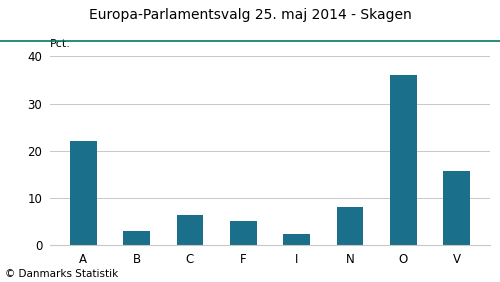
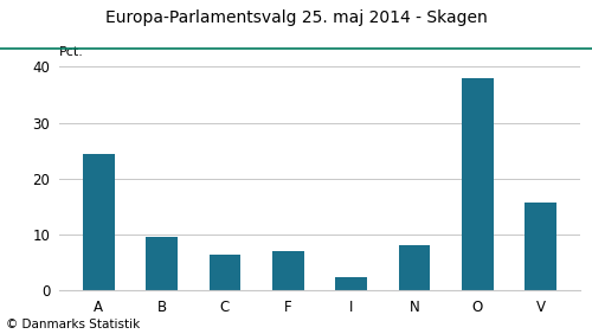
A: 22.0 -> 24.5
B: 3.0 -> 9.5
F: 5.2 -> 7.0
O: 36.0 -> 38.0
